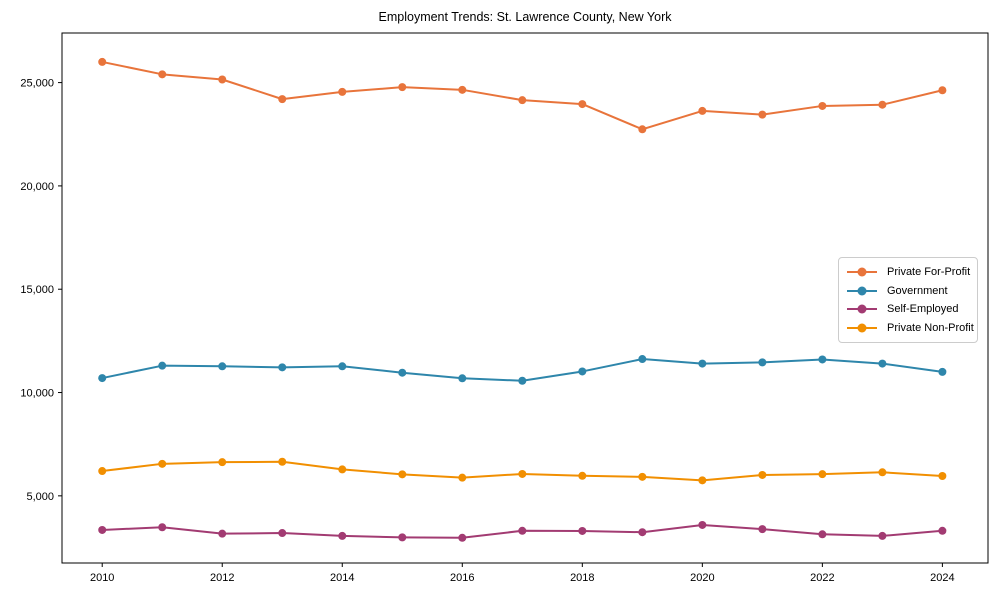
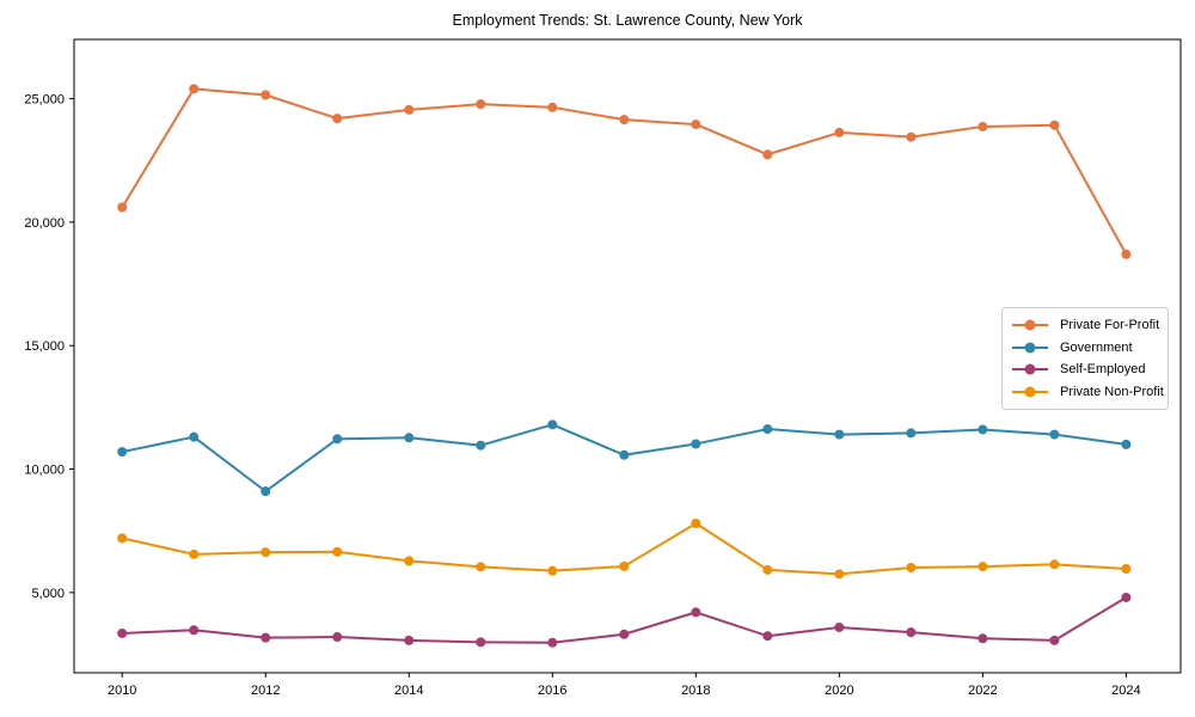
Private For-Profit/2010: 26000 -> 20600
Private Non-Profit/2010: 6200 -> 7200
Government/2012: 11300 -> 9100
Government/2016: 10700 -> 11800
Self-Employed/2018: 3300 -> 4200
Private Non-Profit/2018: 6000 -> 7800
Private For-Profit/2024: 24600 -> 18700
Self-Employed/2024: 3300 -> 4800
